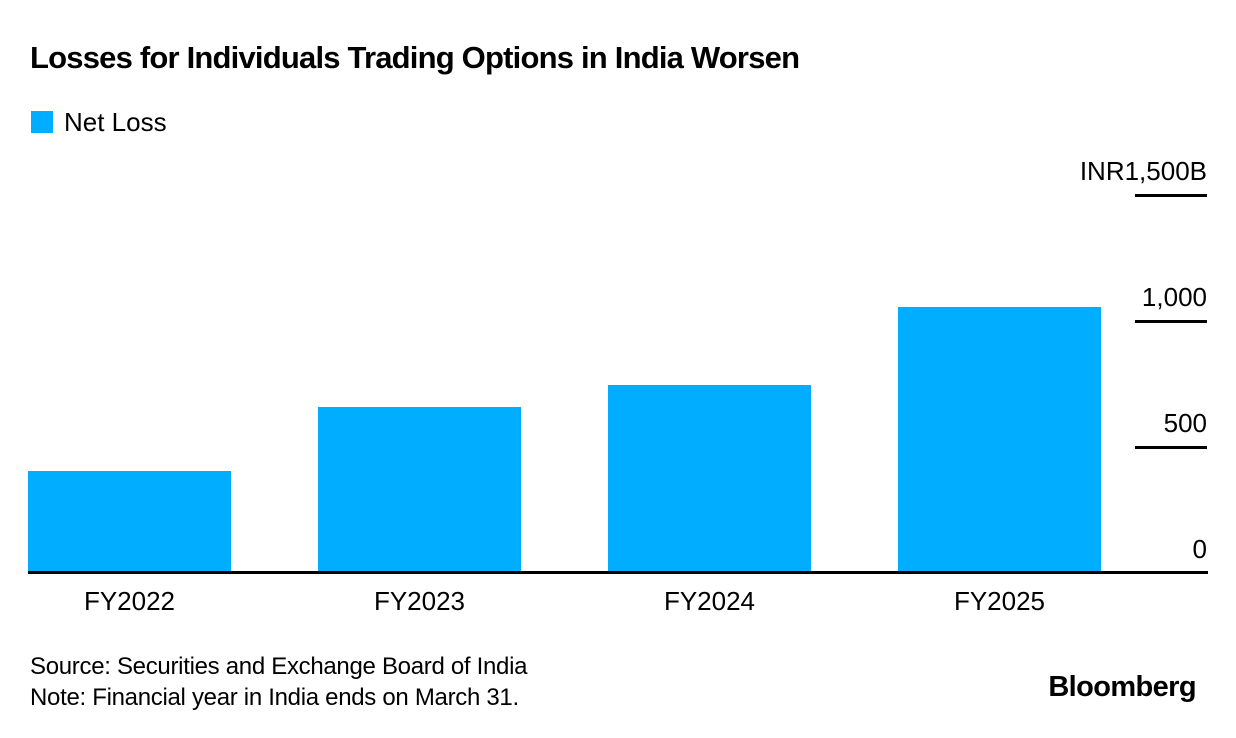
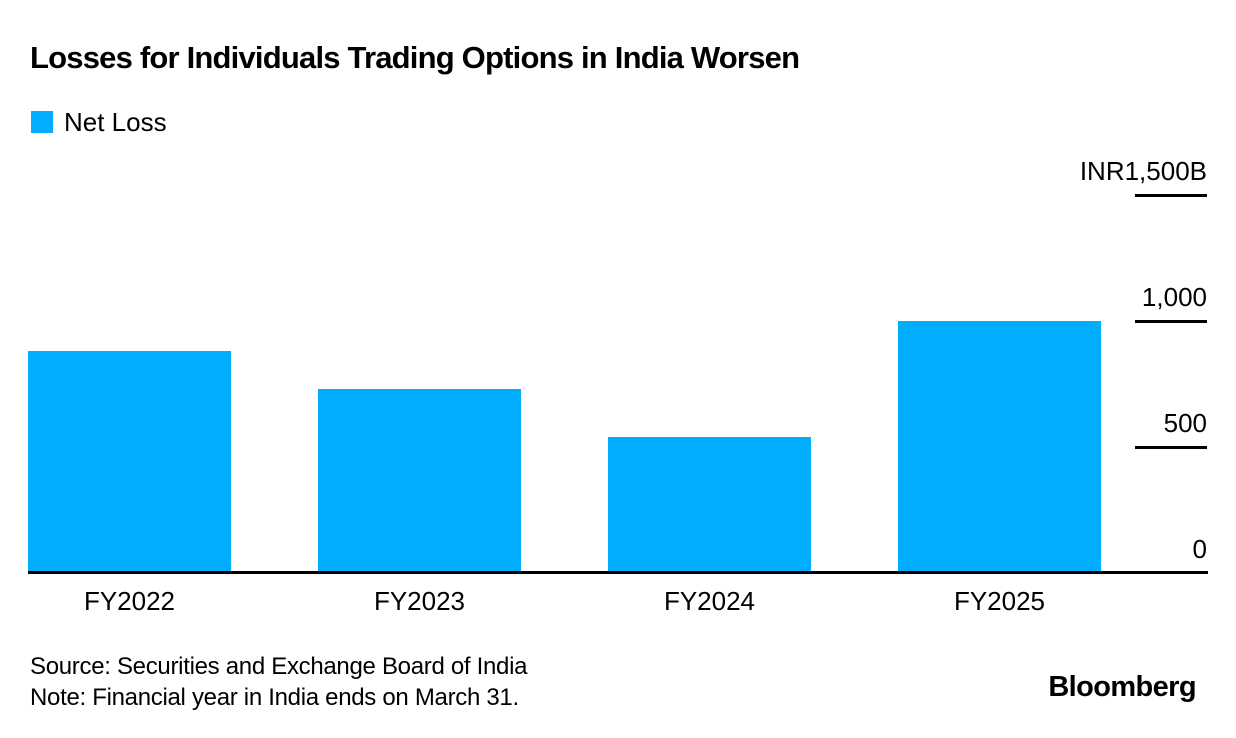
FY2022: 400 -> 880
FY2023: 660 -> 730
FY2024: 750 -> 540
FY2025: 1060 -> 1000
